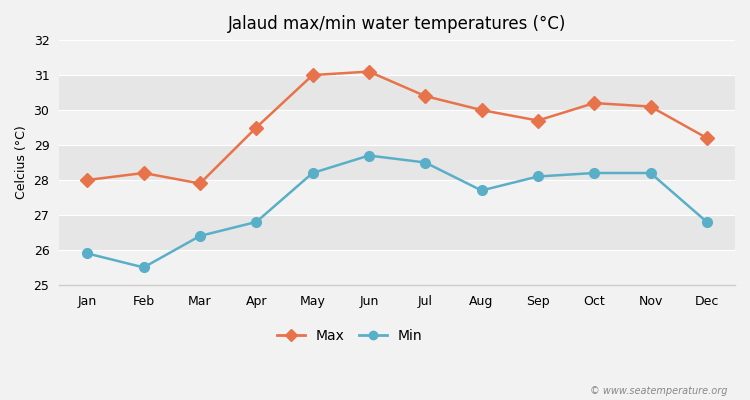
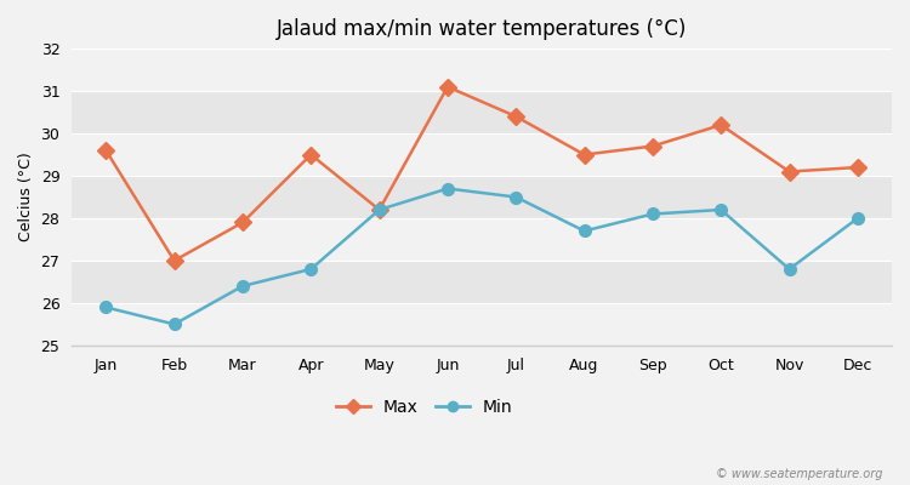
Max/Jan: 28.0 -> 29.6
Max/Feb: 28.2 -> 27.0
Max/May: 31.0 -> 28.2
Max/Aug: 30.0 -> 29.5
Max/Nov: 30.1 -> 29.1
Min/Nov: 28.2 -> 26.8
Min/Dec: 26.8 -> 28.0
